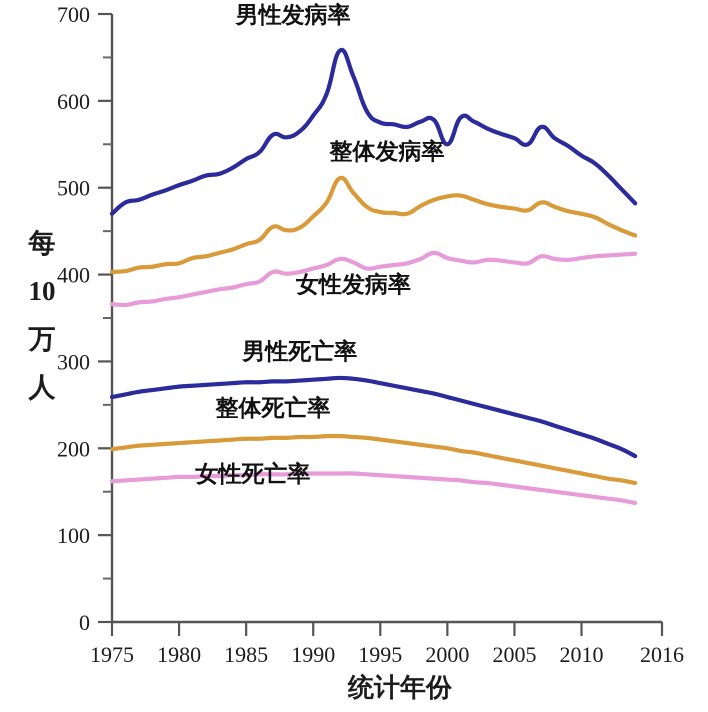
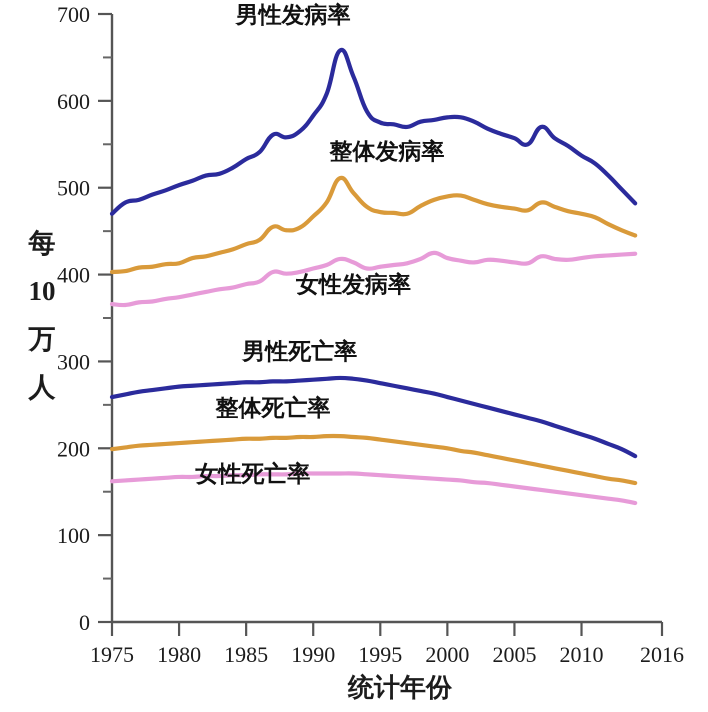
男性发病率/2000: 550 -> 580
